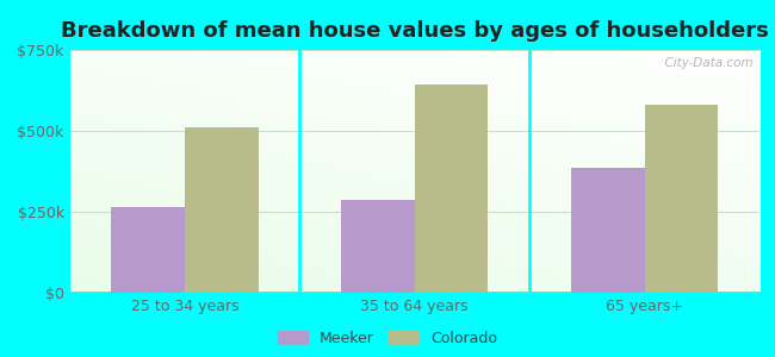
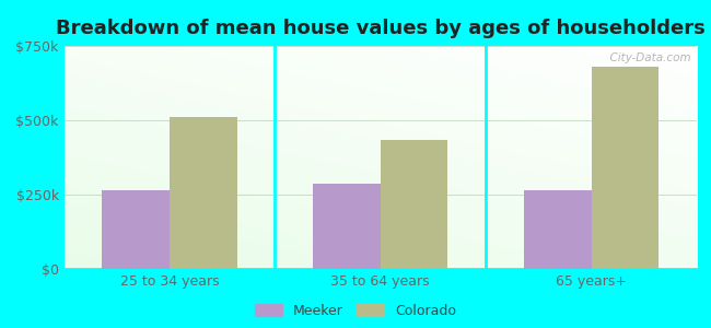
Colorado/35 to 64 years: $645k -> $435k
Meeker/65 years+: $385k -> $265k
Colorado/65 years+: $580k -> $680k
